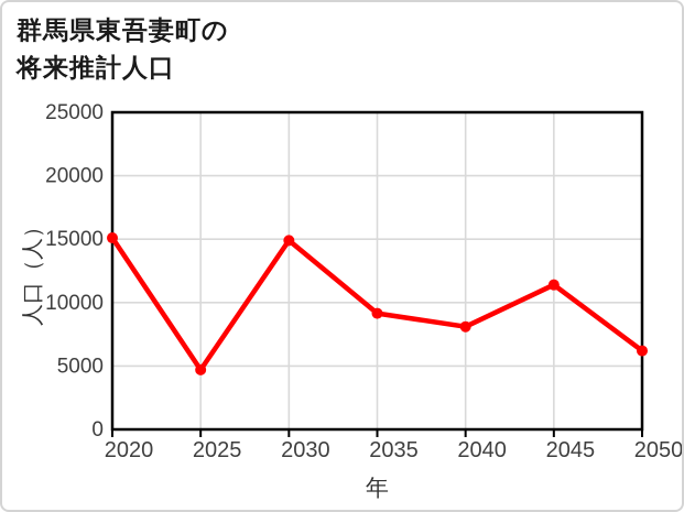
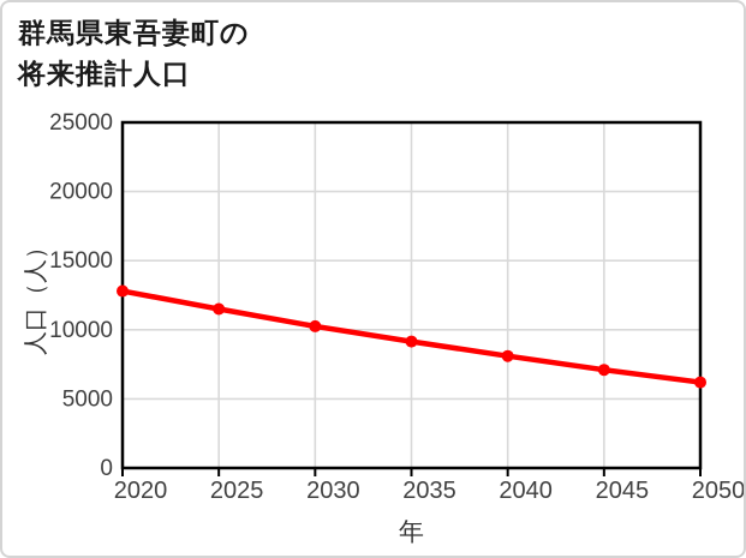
2020: 15100 -> 12800
2025: 4700 -> 11500
2030: 14900 -> 10200
2045: 11400 -> 7100
